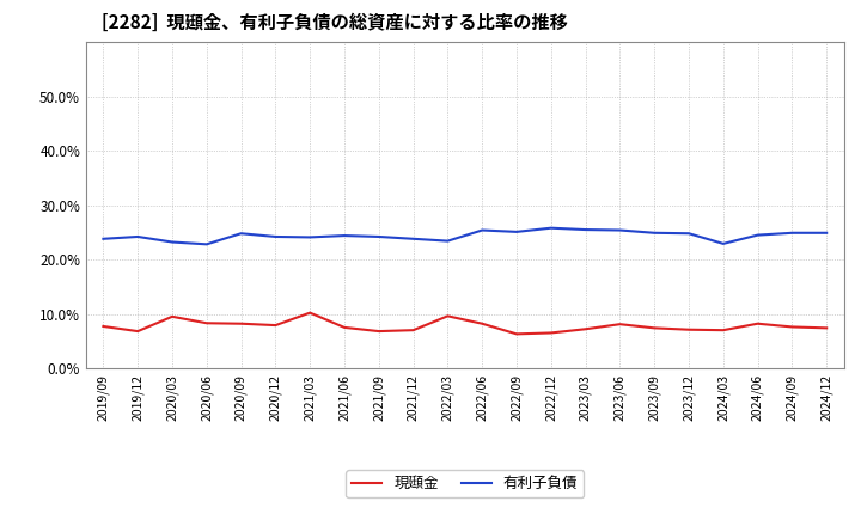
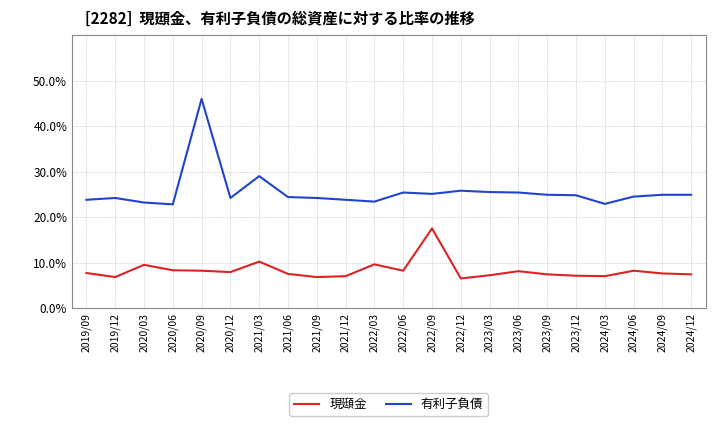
有利子負債/2020/09: 24.8% -> 46.0%
有利子負債/2021/03: 24.1% -> 29.0%
現頲金/2022/09: 6.3% -> 17.5%
